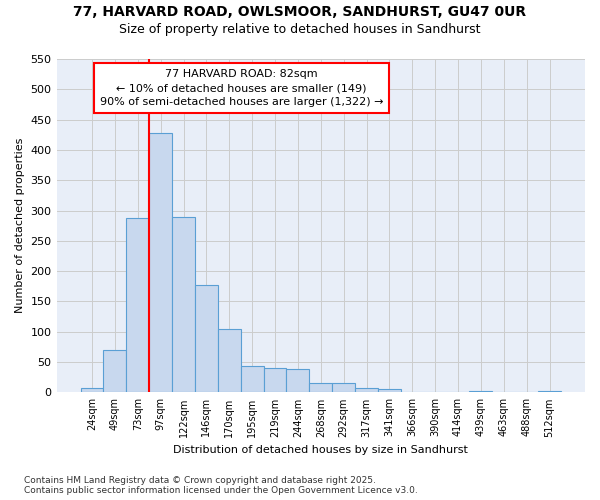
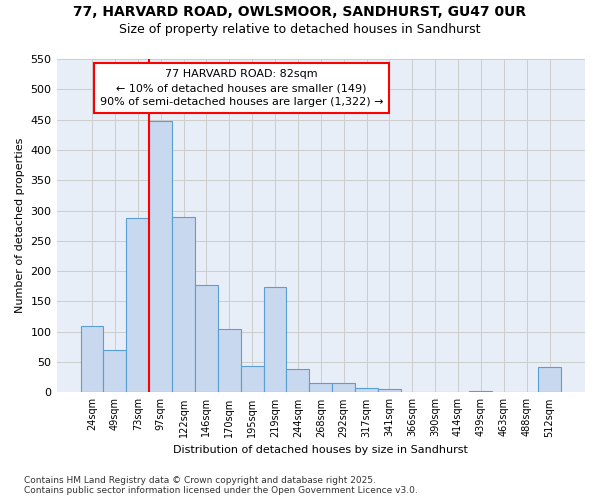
24sqm: 8 -> 110
97sqm: 428 -> 448
219sqm: 40 -> 174
512sqm: 3 -> 42
